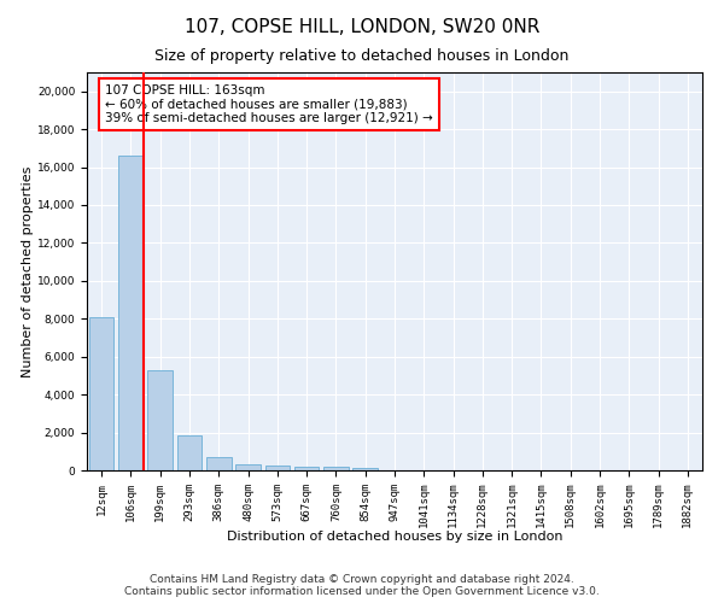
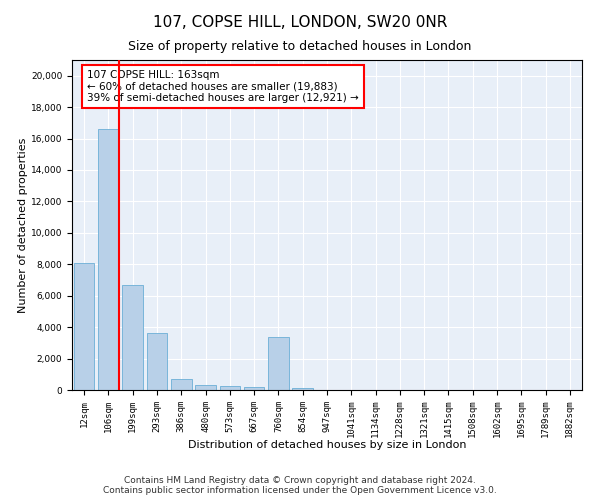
199sqm: 5,300 -> 6,700
293sqm: 1,800 -> 3,600
760sqm: 200 -> 3,400
